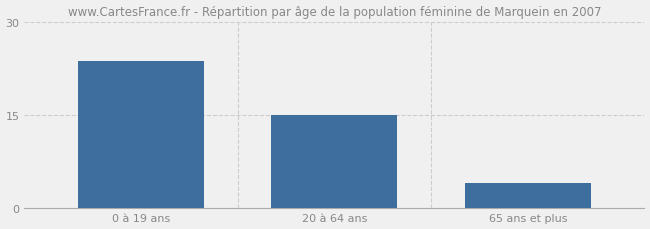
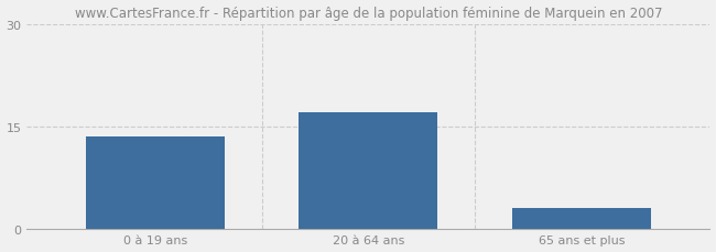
0 à 19 ans: 23.6 -> 13.5
20 à 64 ans: 15.0 -> 17.0
65 ans et plus: 4.0 -> 3.0
